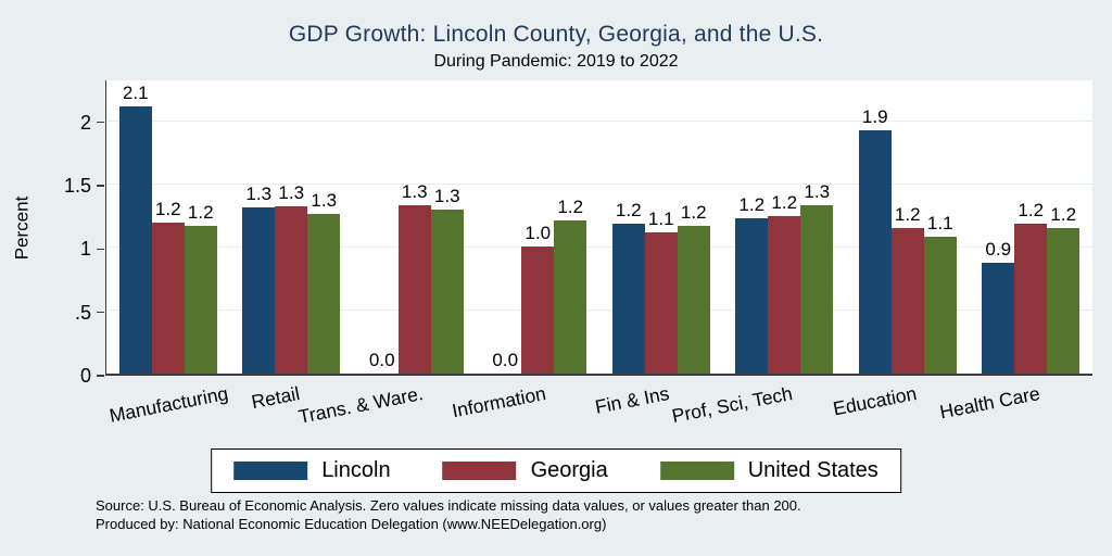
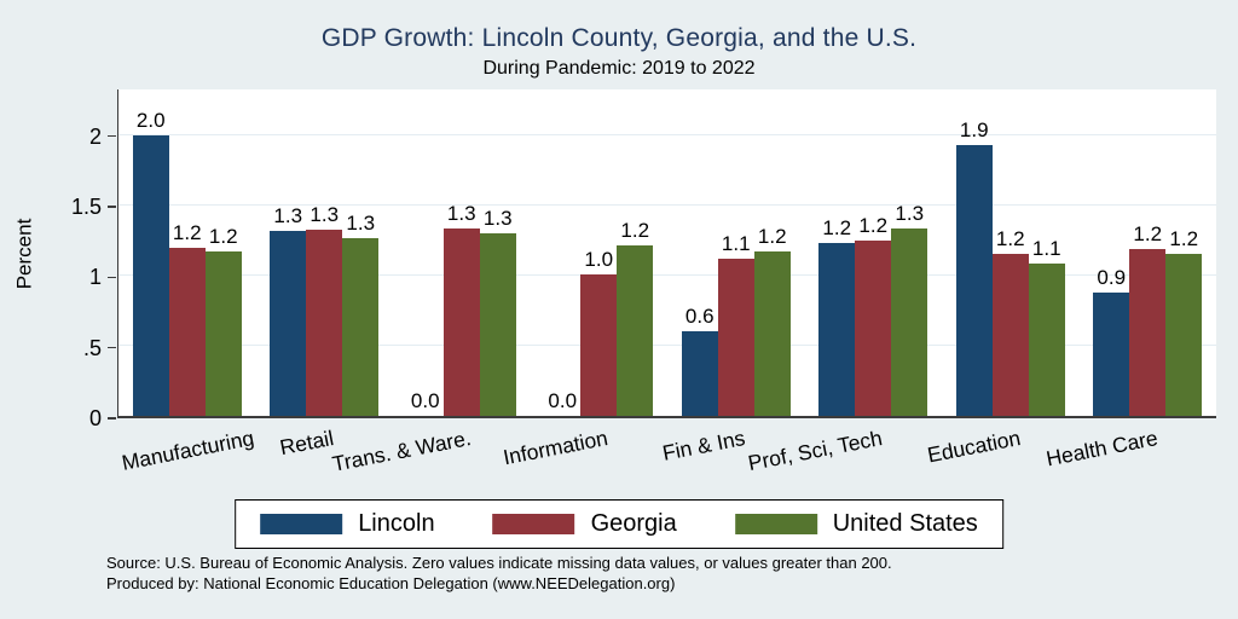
Lincoln/Manufacturing: 2.1 -> 2.0
Lincoln/Fin & Ins: 1.2 -> 0.6
